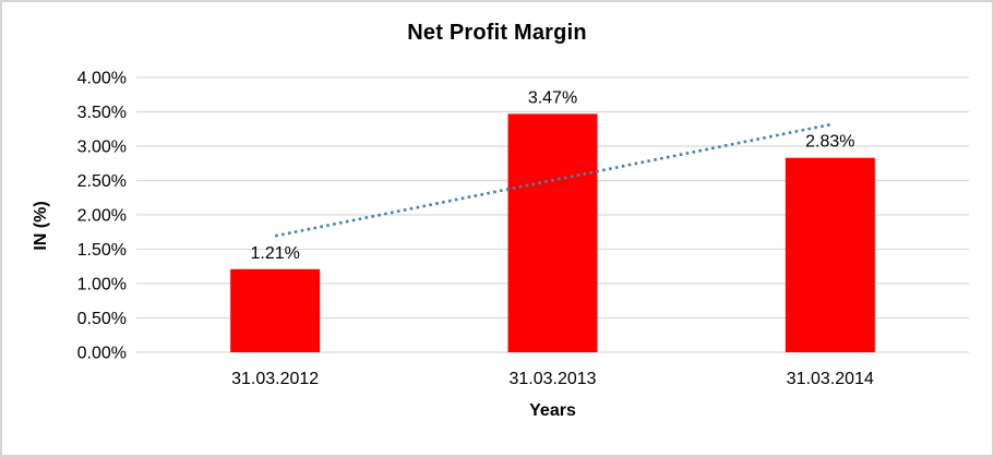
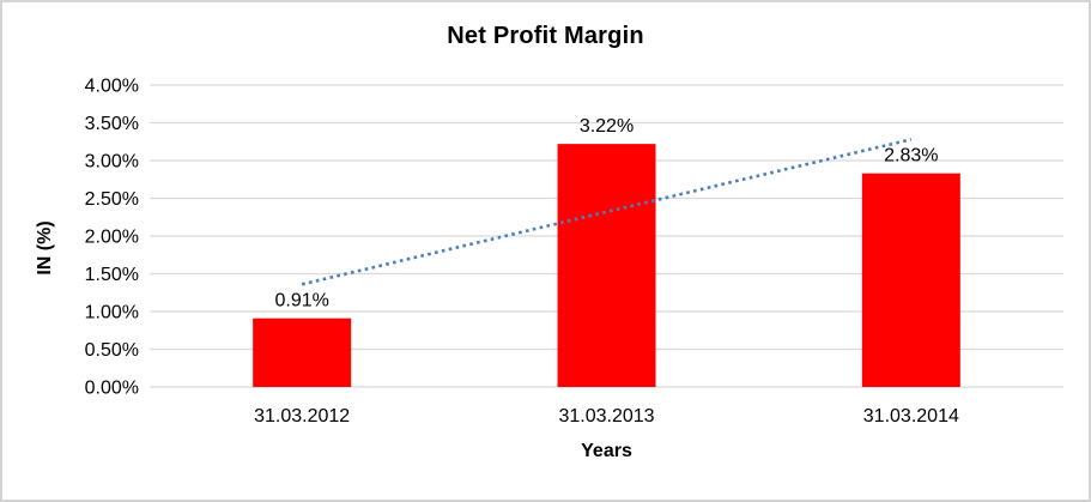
31.03.2012: 1.21% -> 0.91%
31.03.2013: 3.47% -> 3.22%
